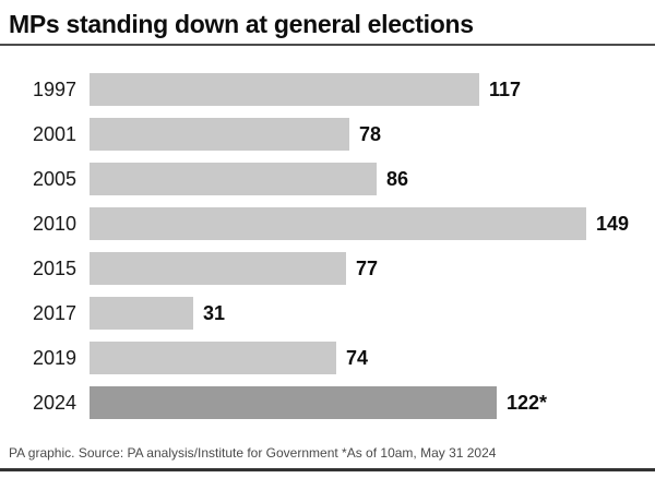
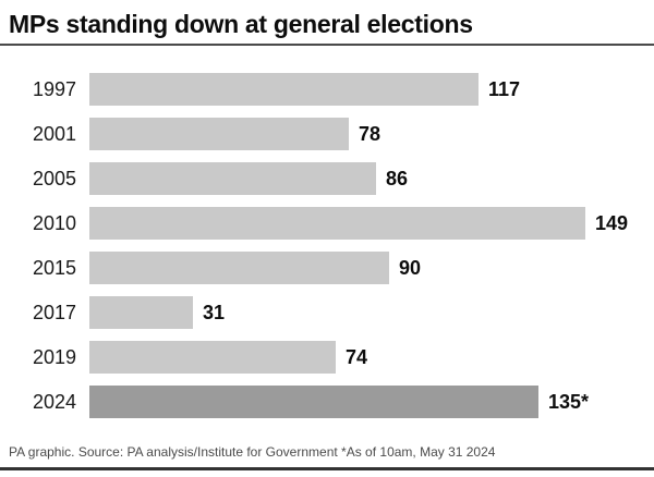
2015: 77 -> 90
2024: 122 -> 135
